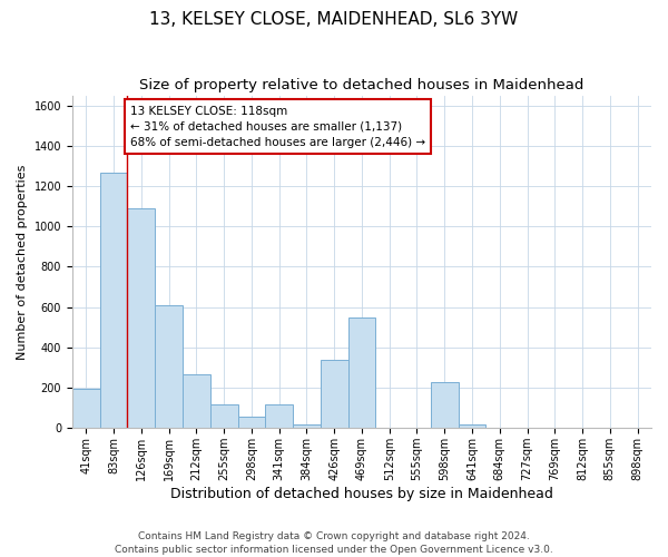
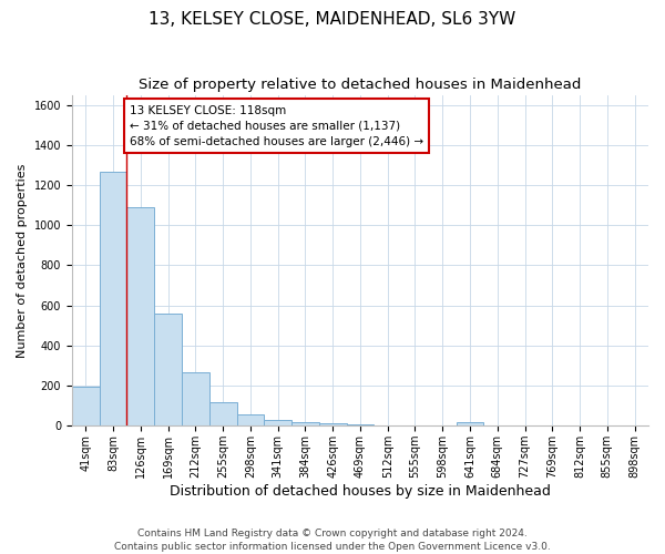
169sqm: 610 -> 560
341sqm: 120 -> 30
426sqm: 340 -> 10
469sqm: 550 -> 0
598sqm: 230 -> 0
